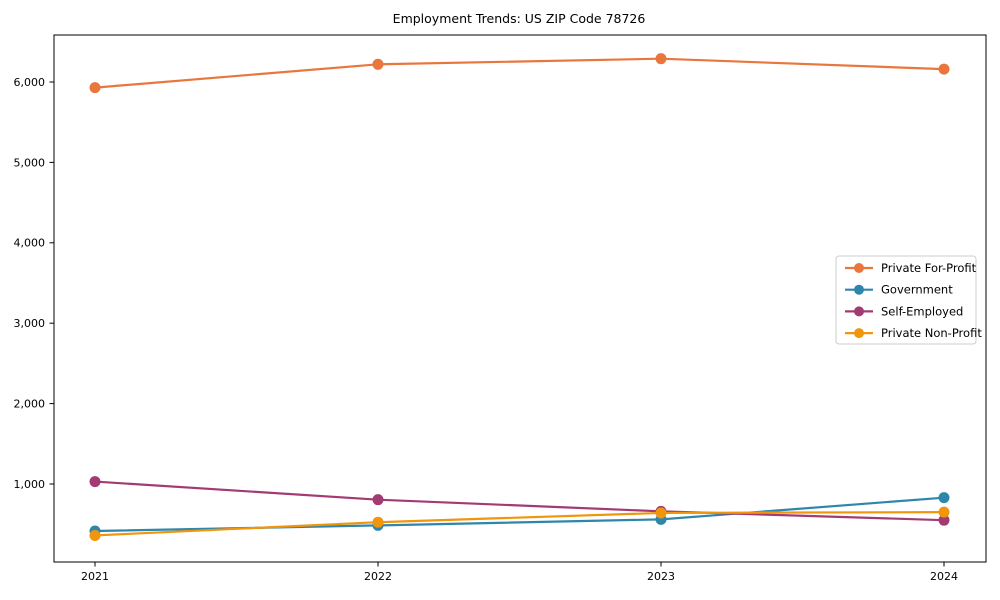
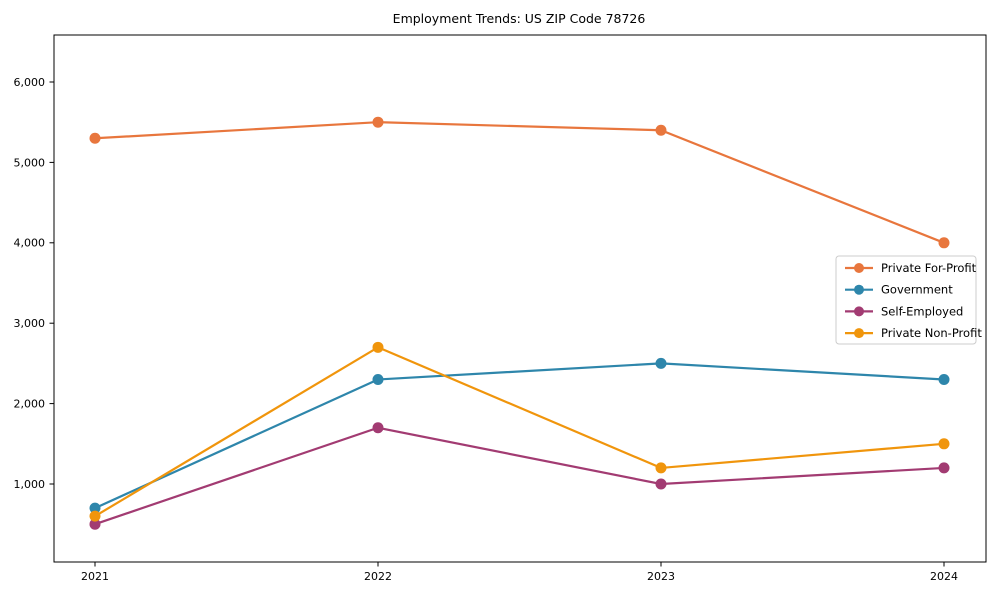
Private For-Profit/2021: 5900 -> 5300
Government/2021: 400 -> 700
Self-Employed/2021: 1000 -> 500
Private Non-Profit/2021: 400 -> 600
Private For-Profit/2022: 6200 -> 5500
Government/2022: 500 -> 2300
Self-Employed/2022: 800 -> 1700
Private Non-Profit/2022: 500 -> 2700
Private For-Profit/2023: 6300 -> 5400
Government/2023: 600 -> 2500
Self-Employed/2023: 700 -> 1000
Private Non-Profit/2023: 600 -> 1200
Private For-Profit/2024: 6200 -> 4000
Government/2024: 800 -> 2300
Self-Employed/2024: 600 -> 1200
Private Non-Profit/2024: 600 -> 1500
